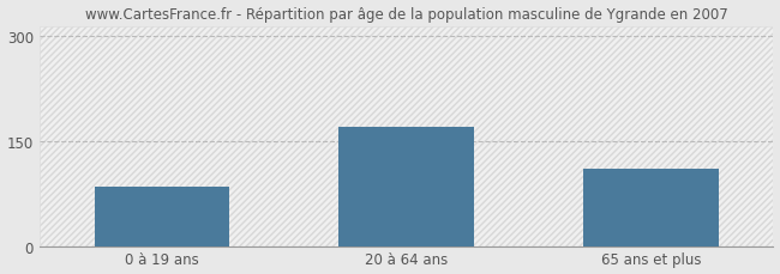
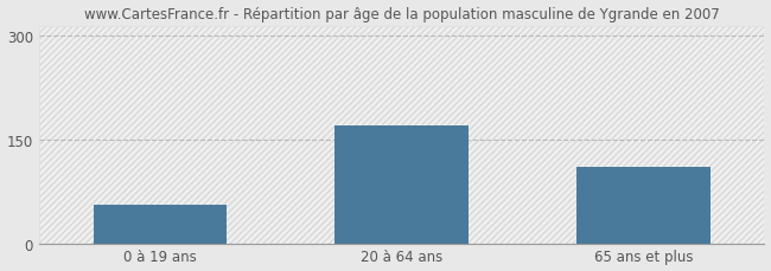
0 à 19 ans: 84 -> 55
